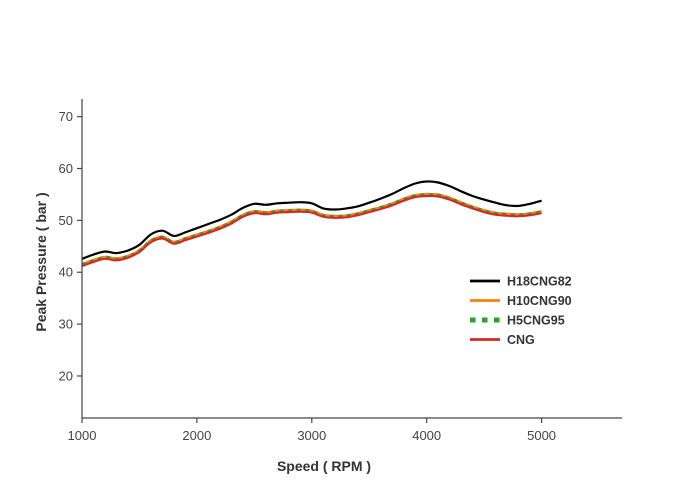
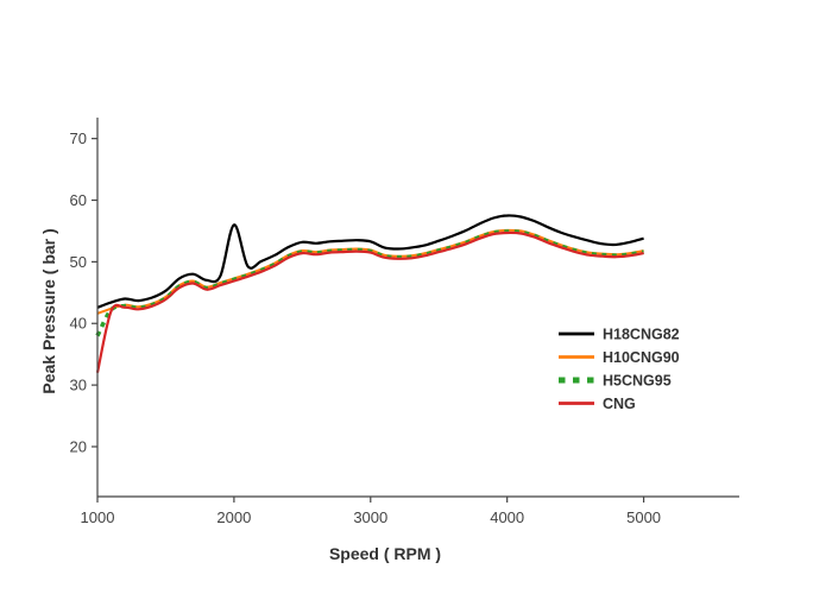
H5CNG95/1000: 41 -> 38
CNG/1000: 41 -> 32
H18CNG82/2000: 48 -> 56
